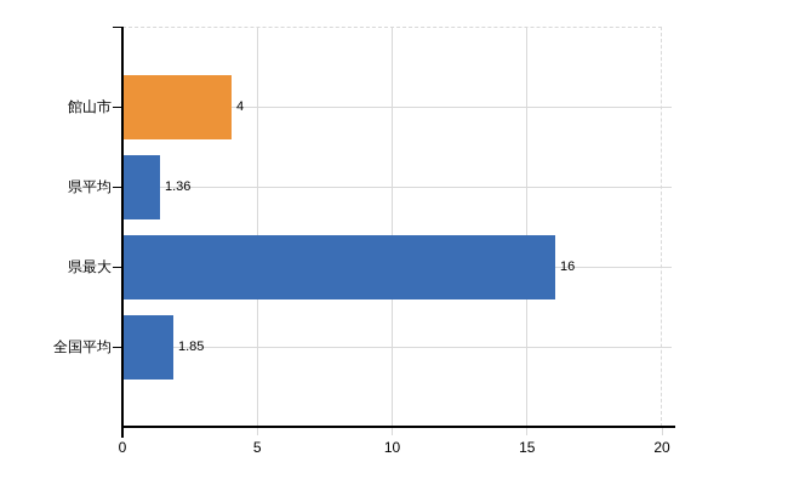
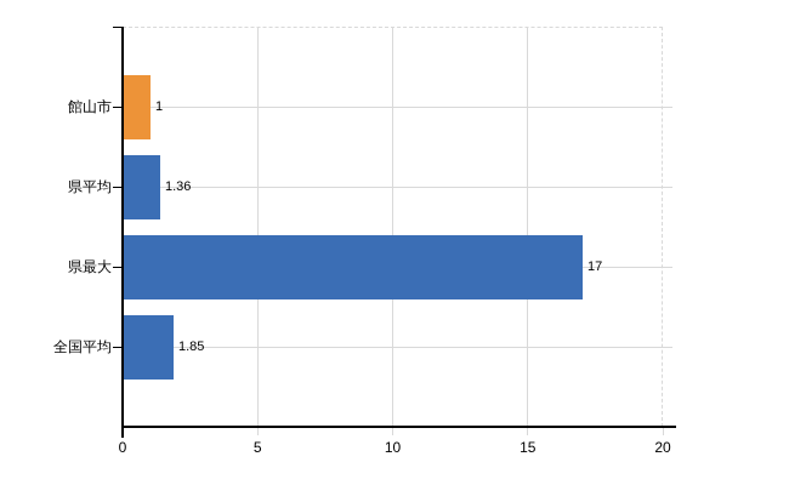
館山市: 4 -> 1
県最大: 16 -> 17
